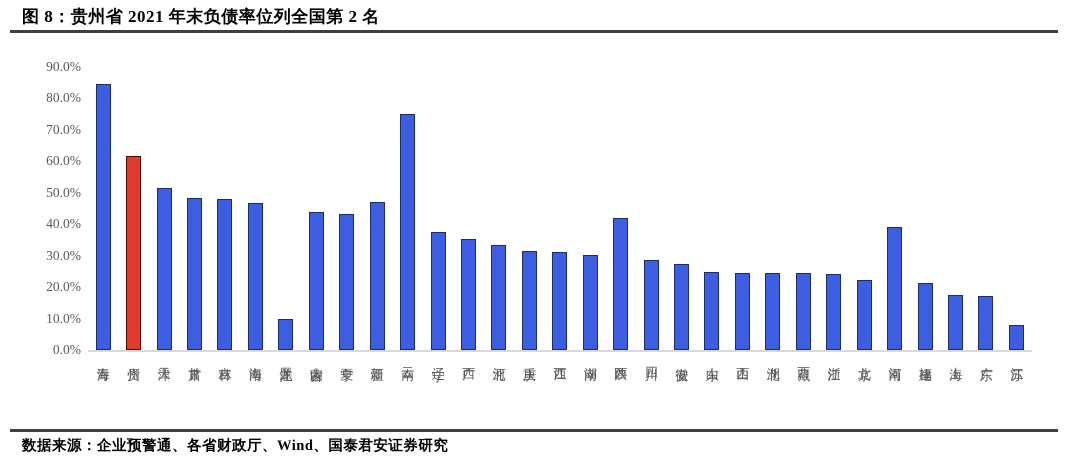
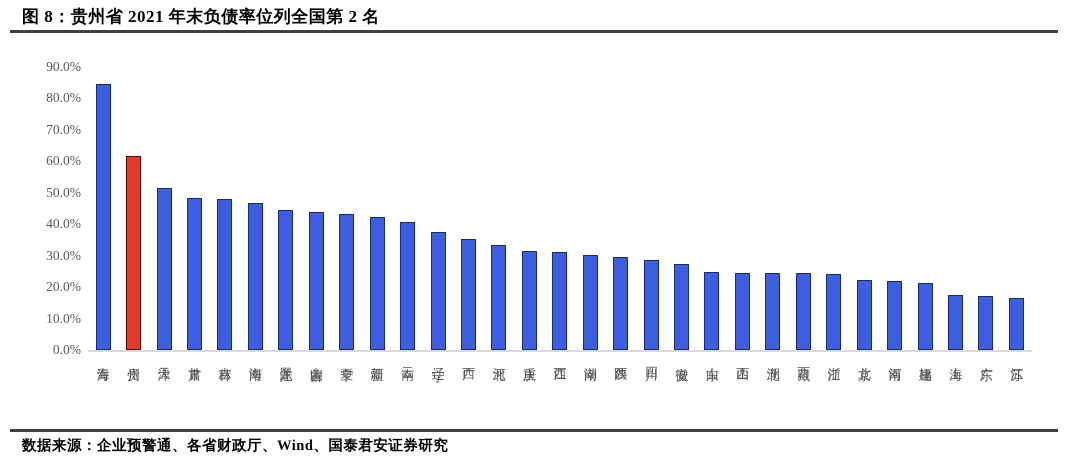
黑龙江: 10% -> 44%
新疆: 47% -> 42%
云南: 75% -> 41%
陕西: 42% -> 30%
河南: 39% -> 22%
江苏: 8% -> 16%
